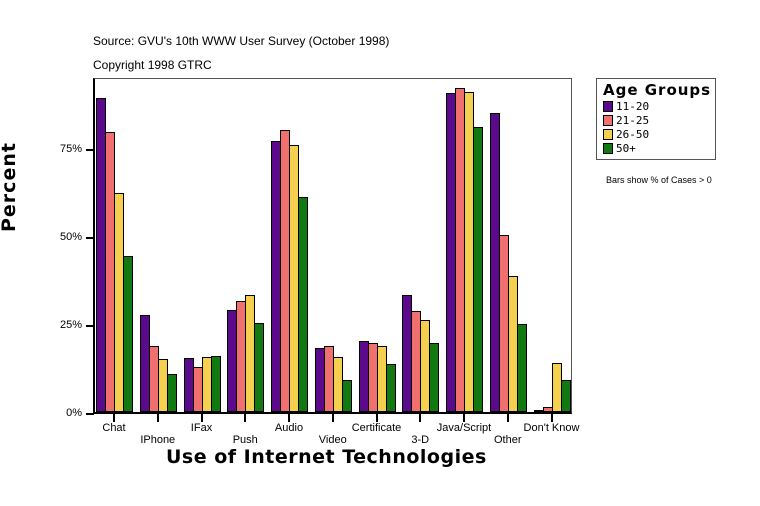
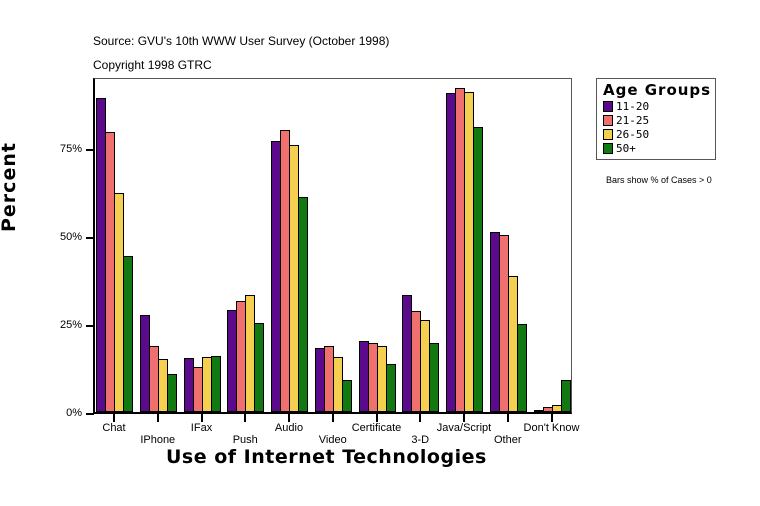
11-20/Other: 85% -> 51%
26-50/Don't Know: 14% -> 2%
